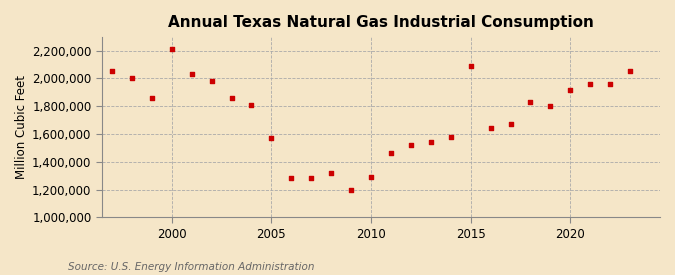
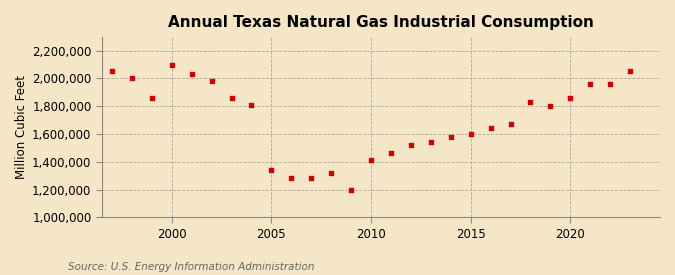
2000: 2,210,000 -> 2,100,000
2005: 1,570,000 -> 1,340,000
2010: 1,290,000 -> 1,410,000
2015: 2,090,000 -> 1,600,000
2020: 1,920,000 -> 1,860,000
